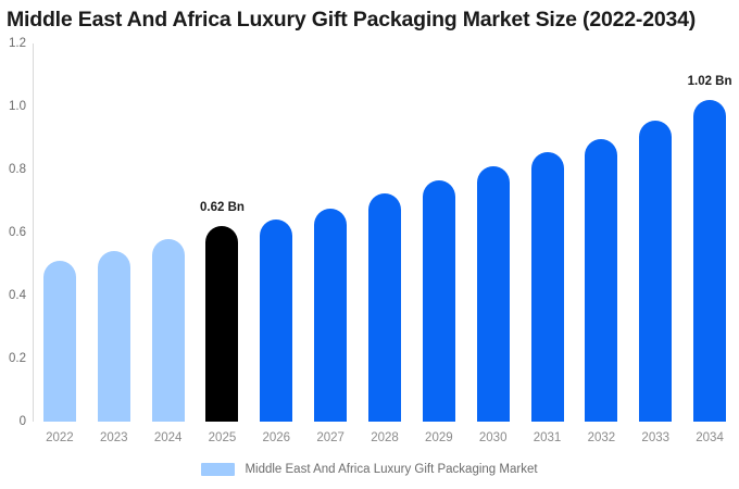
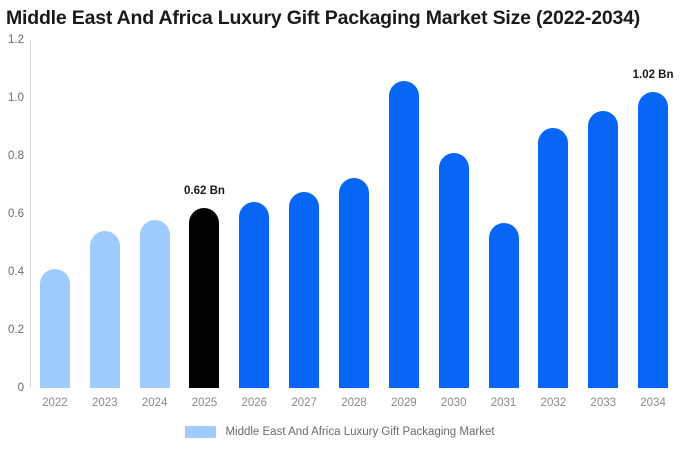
2022: 0.51 -> 0.41
2029: 0.77 -> 1.06
2031: 0.85 -> 0.57
